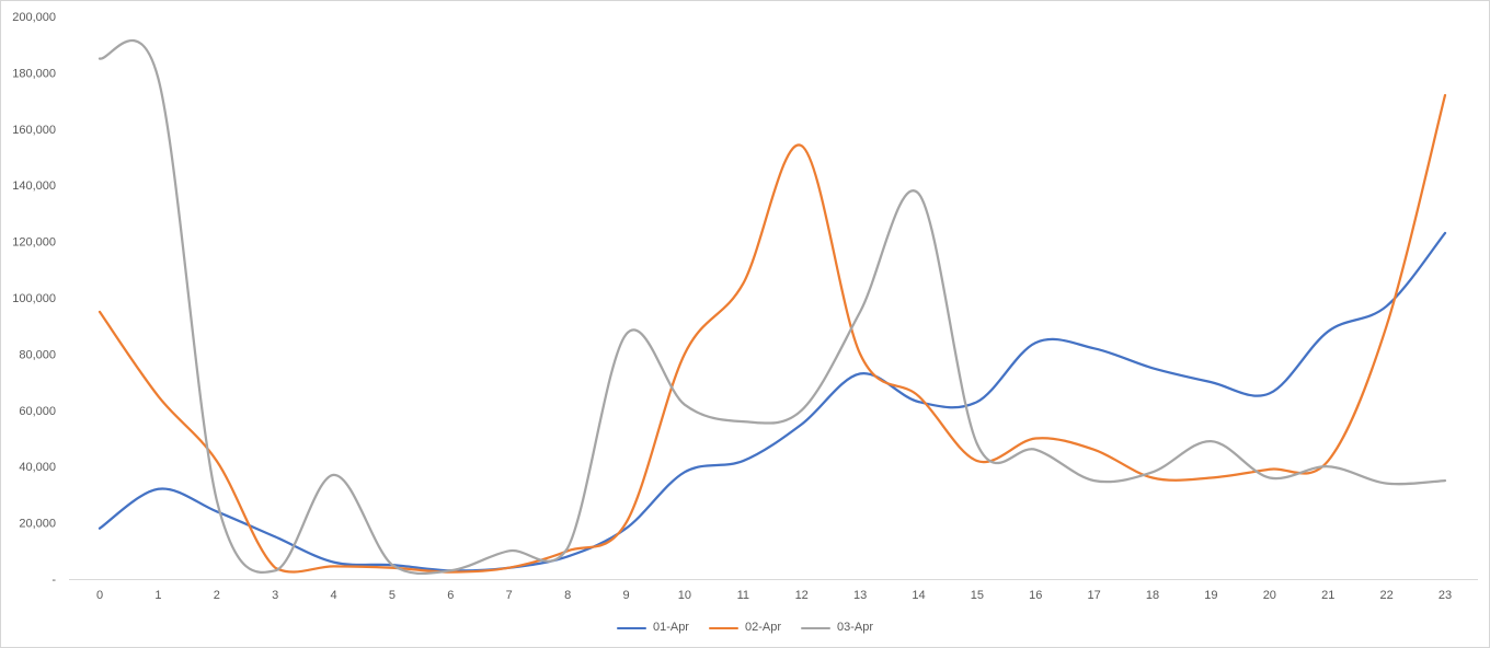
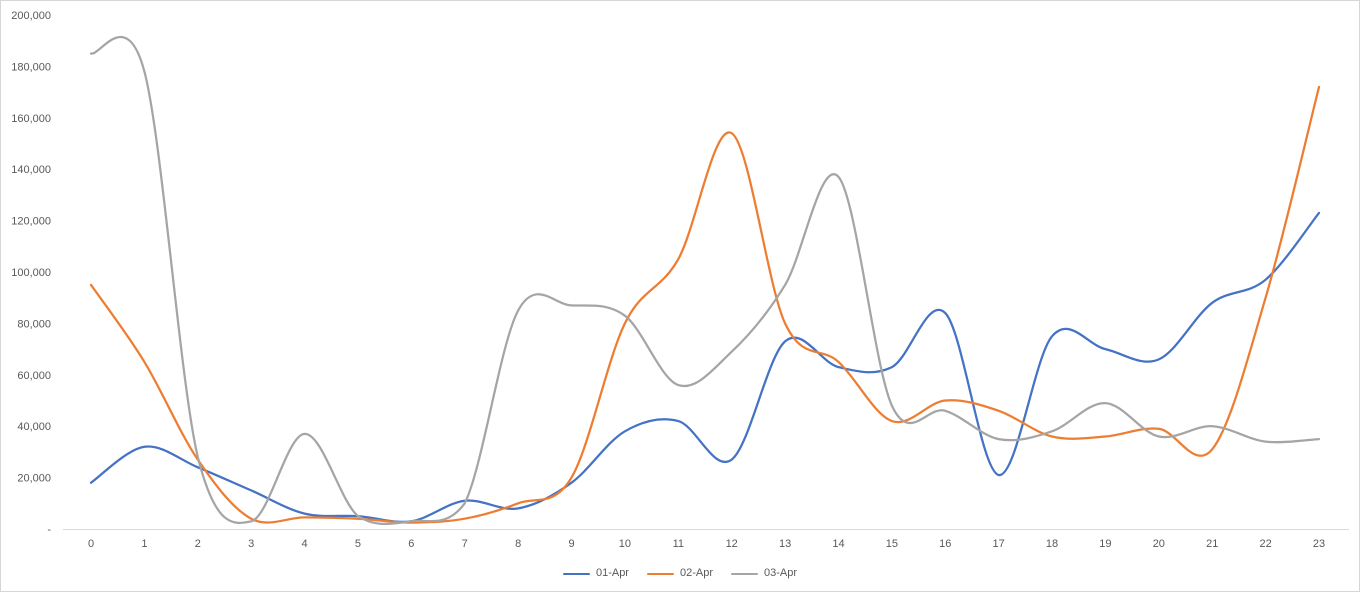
02-Apr/2: 42000 -> 27000
01-Apr/7: 4000 -> 11000
03-Apr/8: 11000 -> 85000
03-Apr/10: 62000 -> 83000
01-Apr/12: 55000 -> 27000
03-Apr/12: 60000 -> 69000
01-Apr/17: 82000 -> 21000
02-Apr/21: 42000 -> 31000
